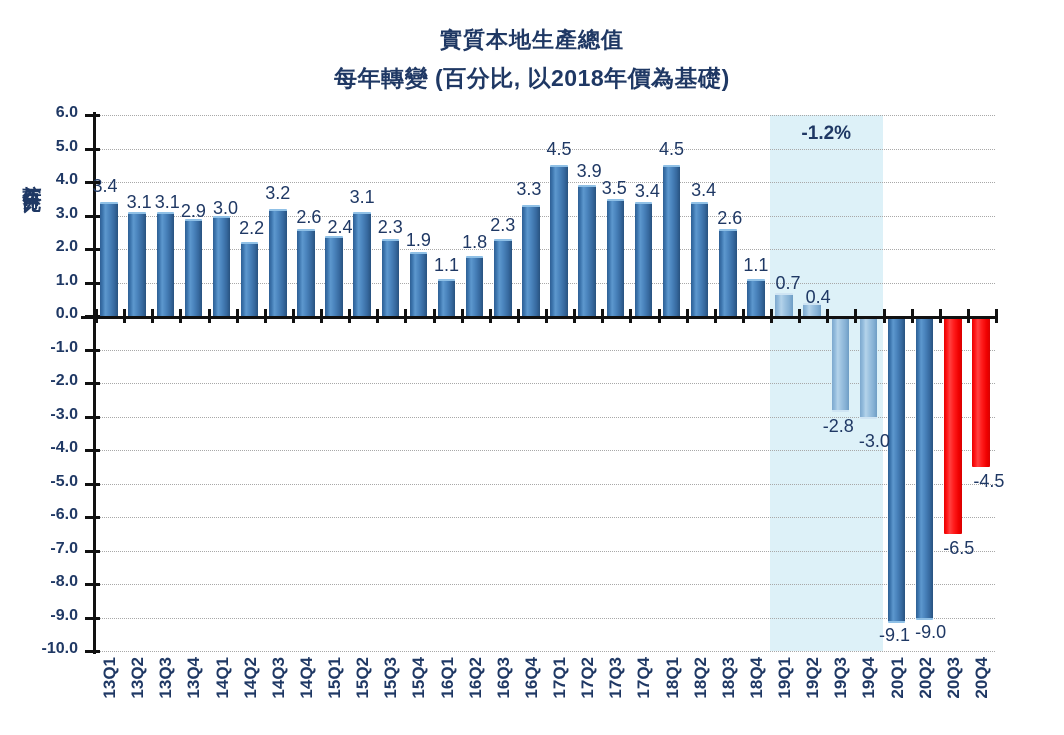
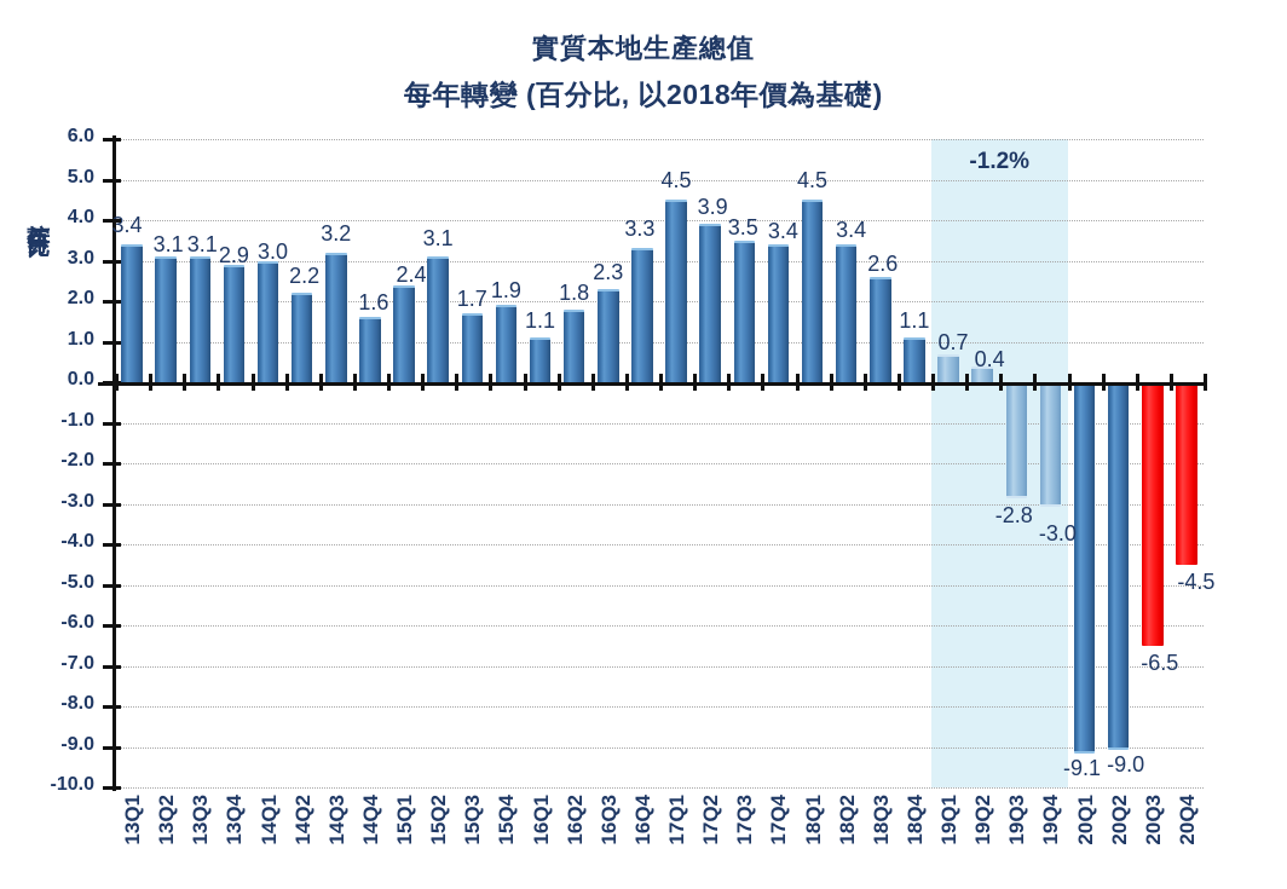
14Q4: 2.6 -> 1.6
15Q3: 2.3 -> 1.7
